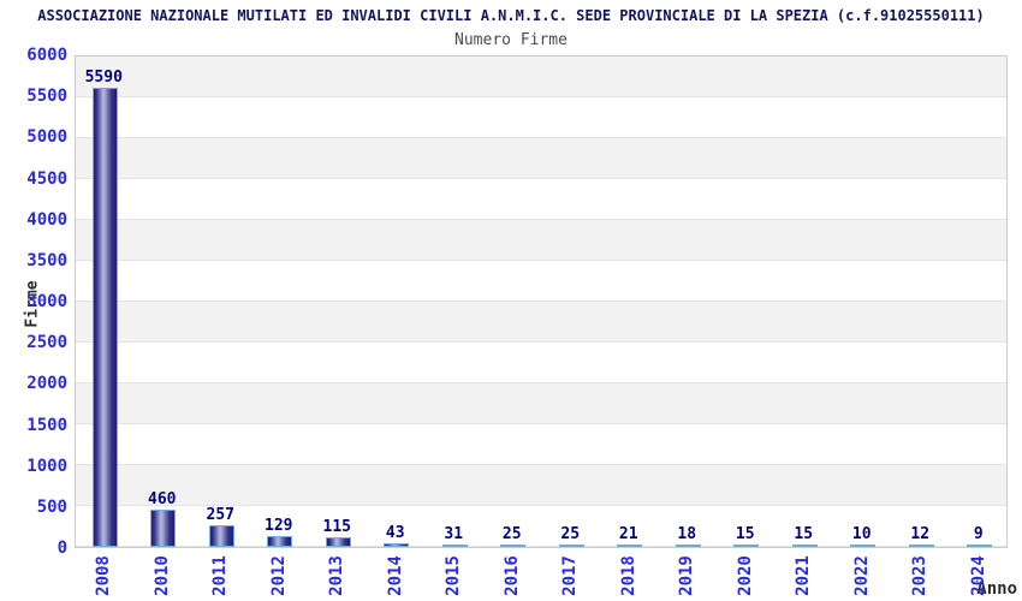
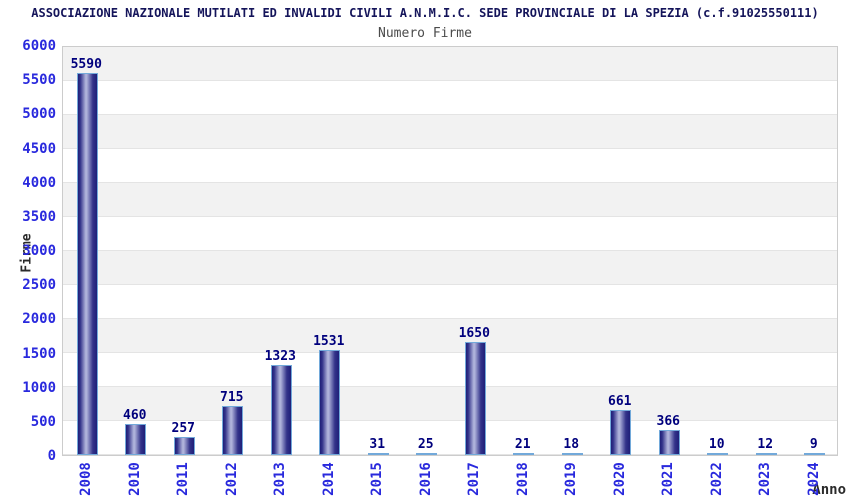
2012: 129 -> 715
2013: 115 -> 1323
2014: 43 -> 1531
2017: 25 -> 1650
2020: 15 -> 661
2021: 15 -> 366
